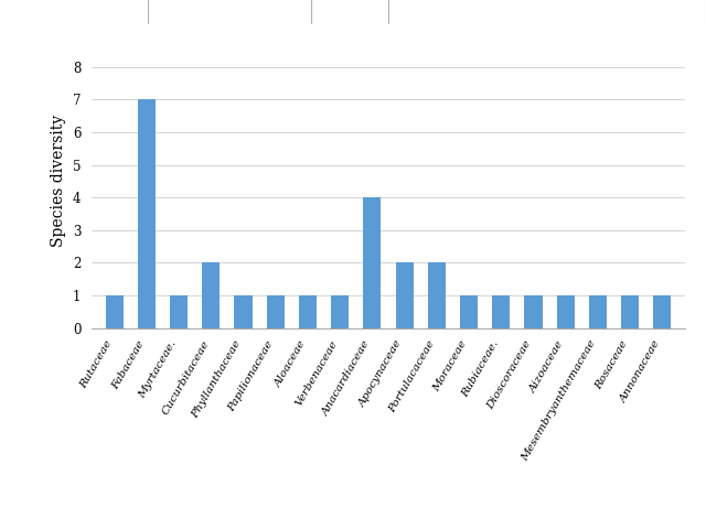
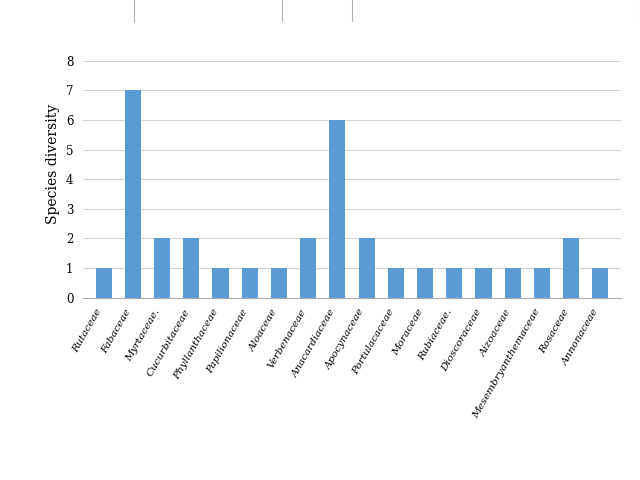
Myrtaceae.: 1 -> 2
Verbenaceae: 1 -> 2
Anacardiaceae: 4 -> 6
Portulacaceae: 2 -> 1
Rosaceae: 1 -> 2
